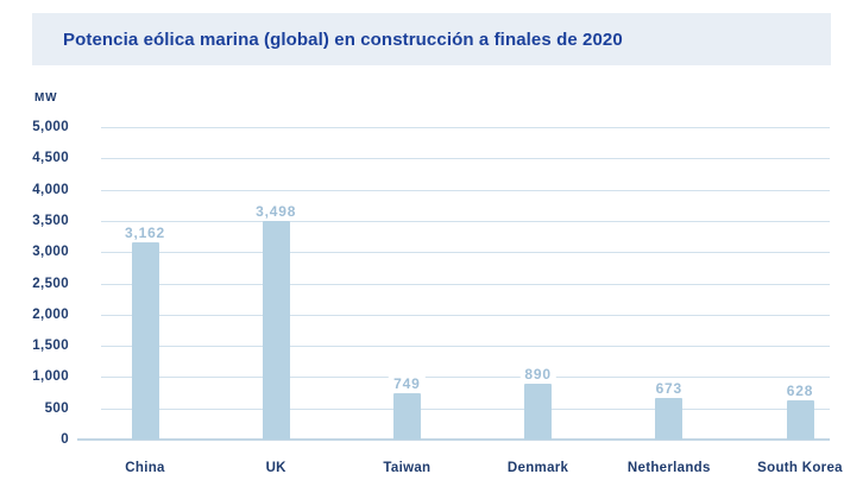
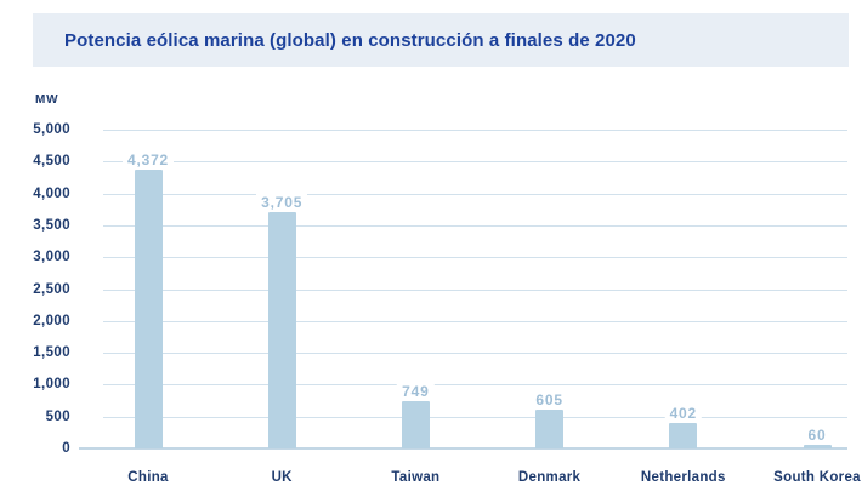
China: 3,162 -> 4,372
UK: 3,498 -> 3,705
Denmark: 890 -> 605
Netherlands: 673 -> 402
South Korea: 628 -> 60
